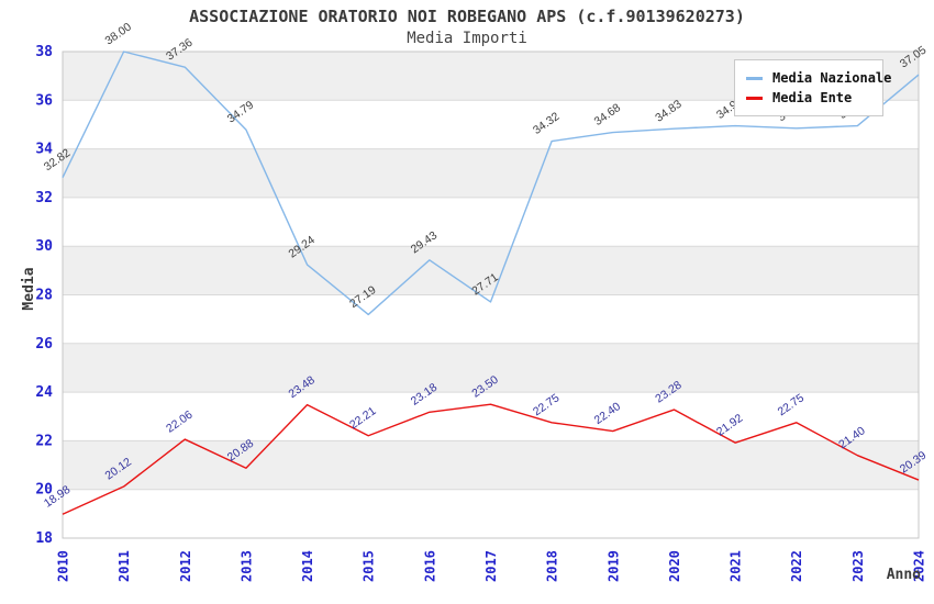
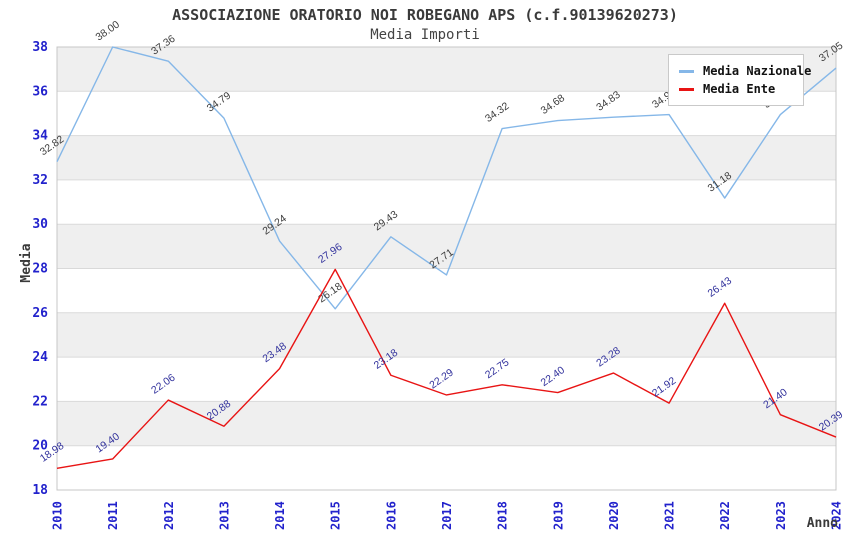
Media Ente/2011: 20.12 -> 19.40
Media Nazionale/2015: 27.19 -> 26.18
Media Ente/2015: 22.21 -> 27.96
Media Ente/2017: 23.50 -> 22.29
Media Nazionale/2022: 34.85 -> 31.18
Media Ente/2022: 22.75 -> 26.43
